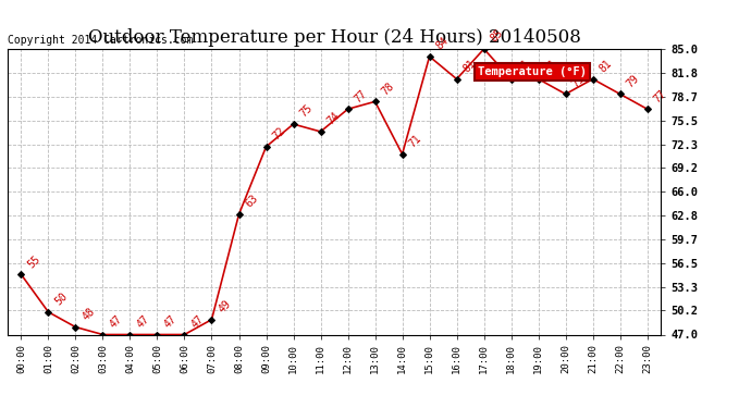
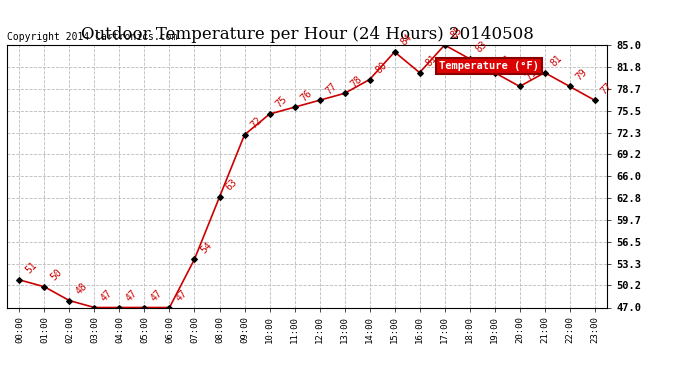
00:00: 55 -> 51
07:00: 49 -> 54
11:00: 74 -> 76
14:00: 71 -> 80
18:00: 81 -> 83
